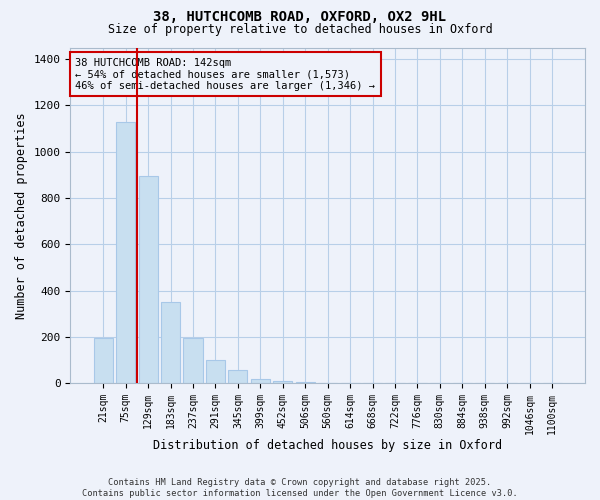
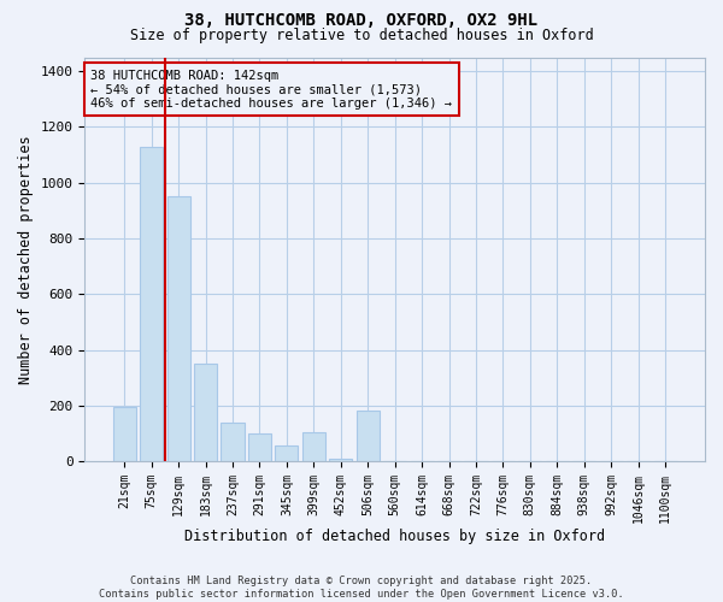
129sqm: 895 -> 950
237sqm: 195 -> 140
399sqm: 18 -> 105
506sqm: 4 -> 180
